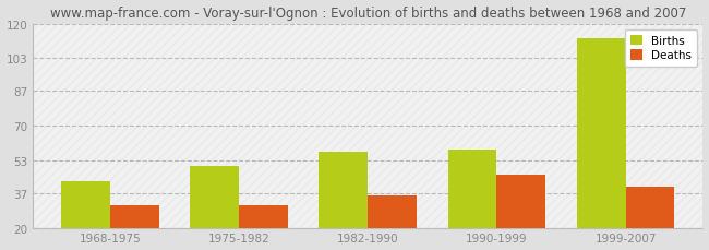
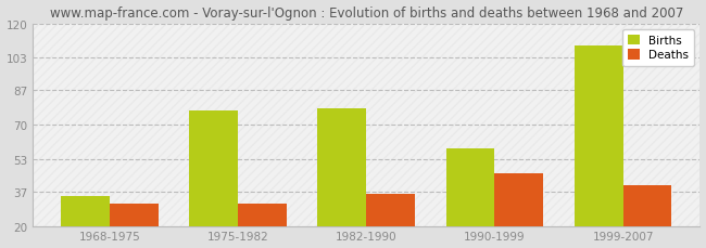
Births/1968-1975: 43 -> 35
Births/1975-1982: 50 -> 77
Births/1982-1990: 57 -> 78
Births/1999-2007: 113 -> 109
